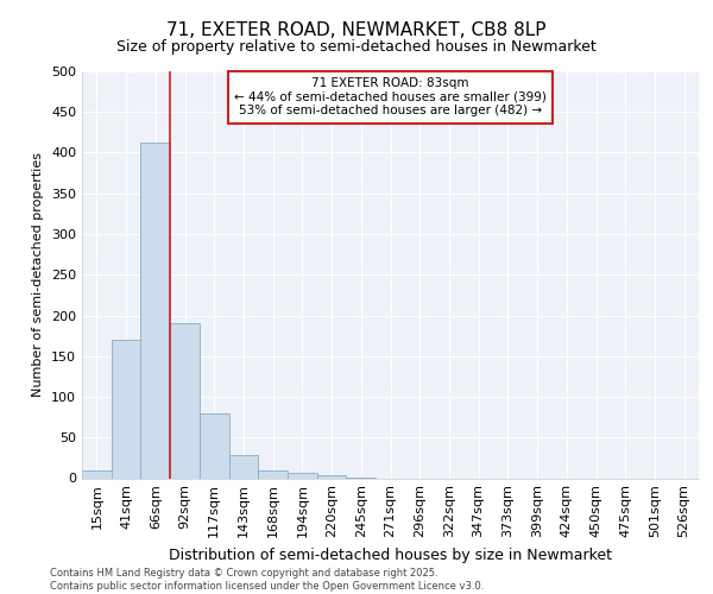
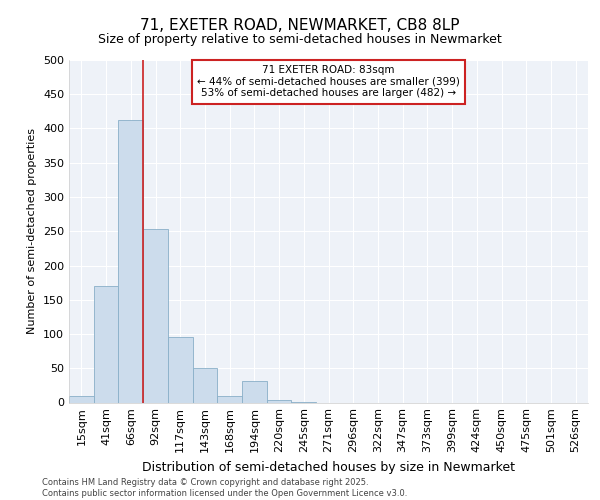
92sqm: 190 -> 254
117sqm: 80 -> 96
143sqm: 28 -> 50
194sqm: 6 -> 32
